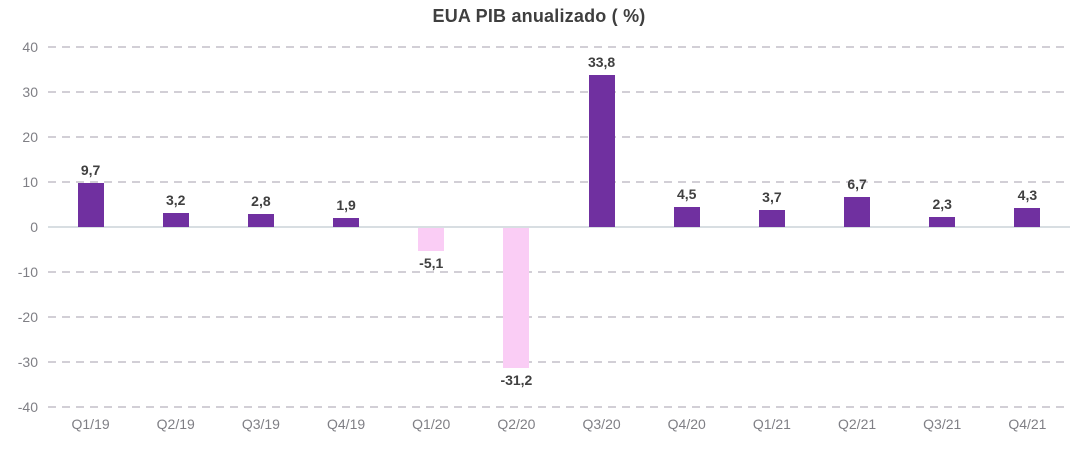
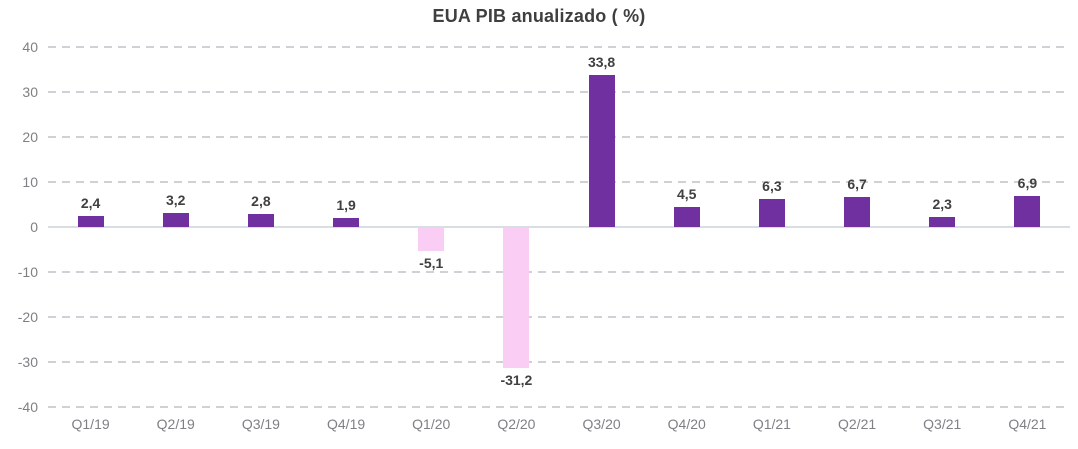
Q1/19: 9,7 -> 2,4
Q1/21: 3,7 -> 6,3
Q4/21: 4,3 -> 6,9
